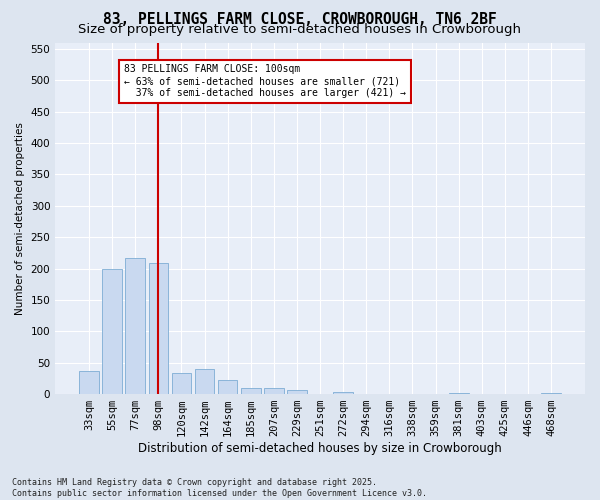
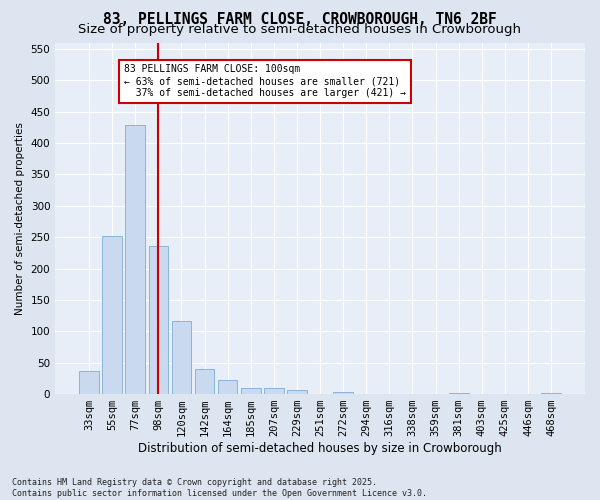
55sqm: 200 -> 251
77sqm: 216 -> 428
98sqm: 208 -> 236
120sqm: 34 -> 116
